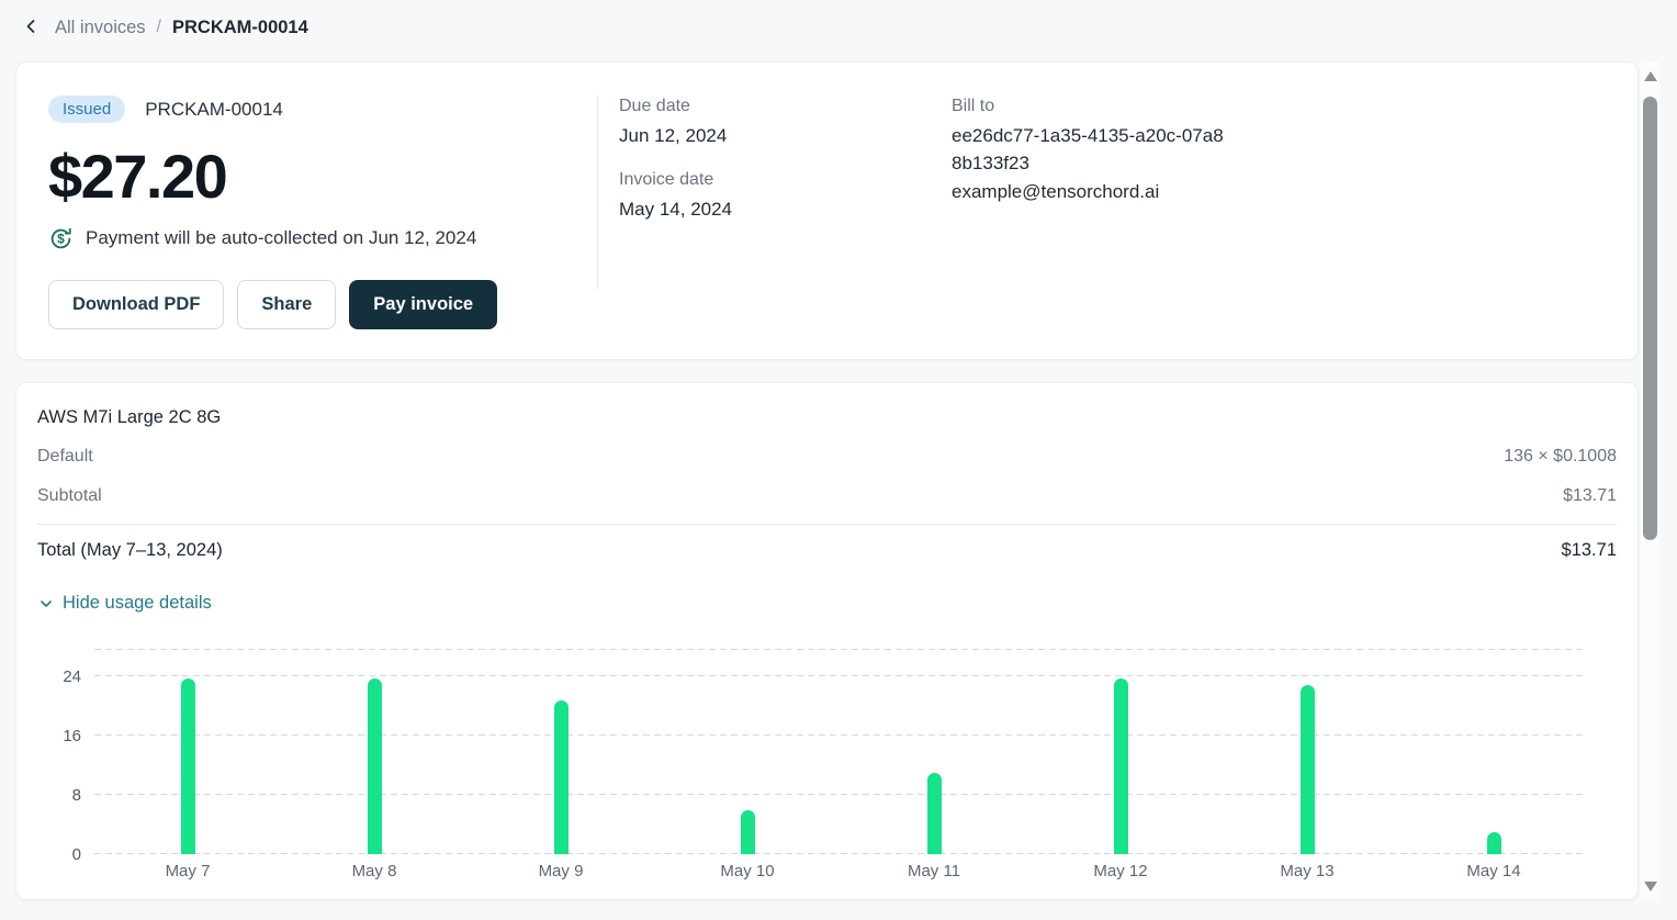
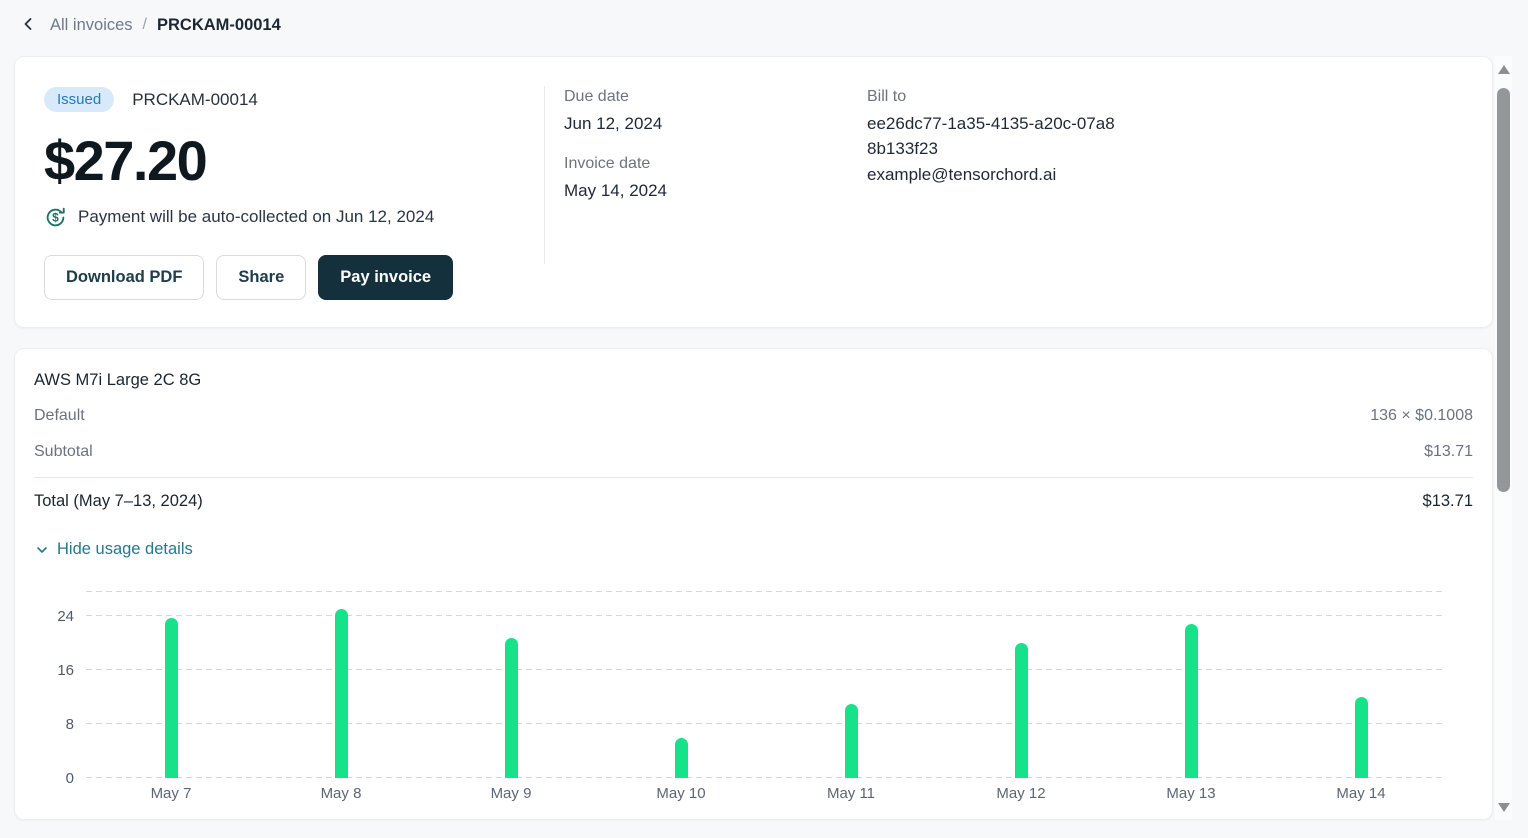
May 8: 24 -> 25
May 12: 24 -> 20
May 14: 3 -> 12
